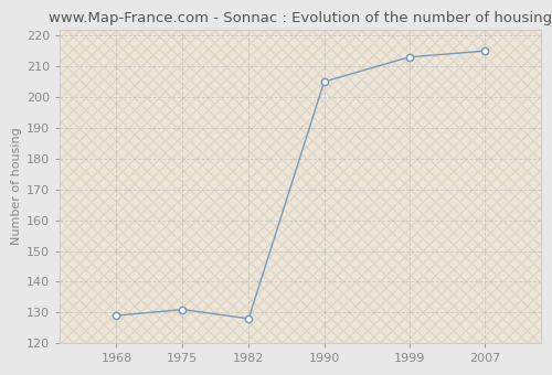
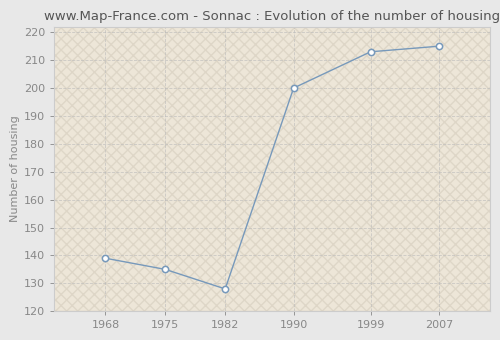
1968: 129 -> 139
1975: 131 -> 135
1990: 205 -> 200
